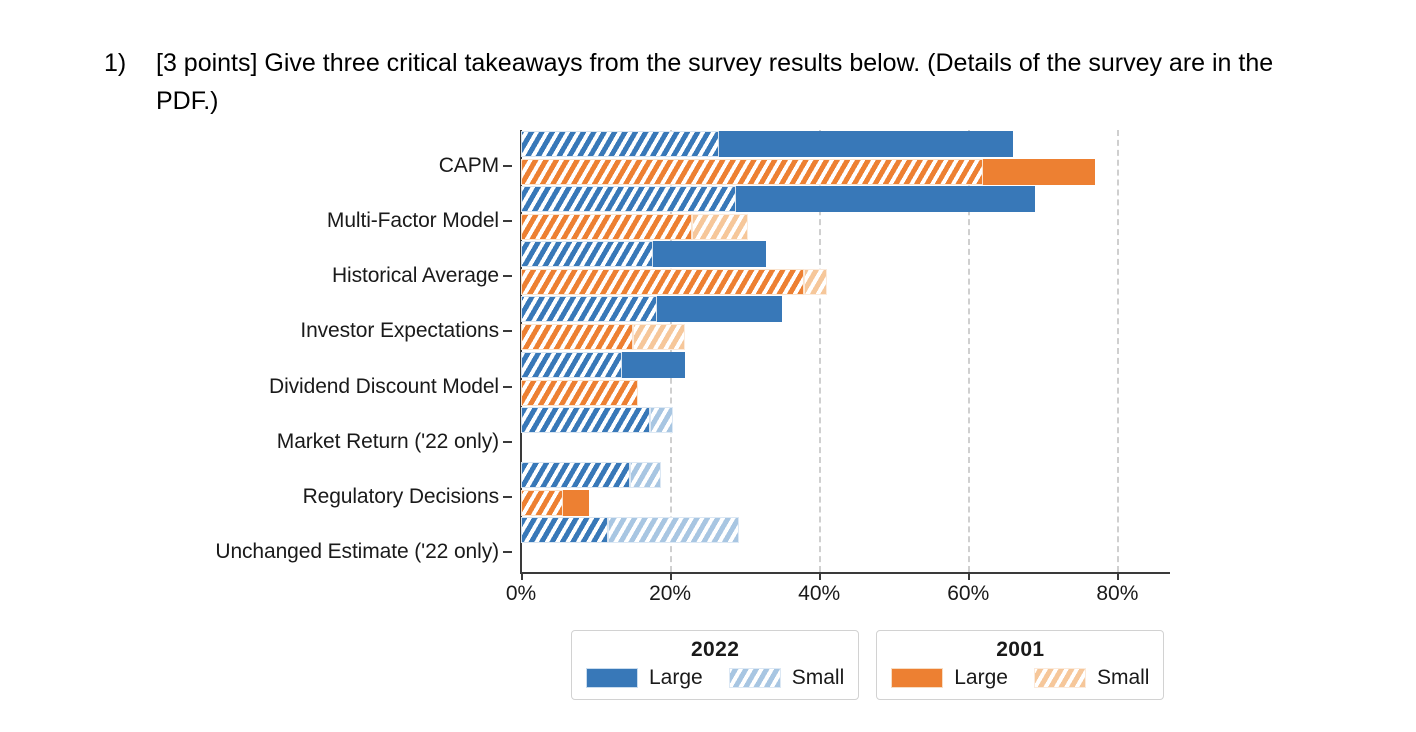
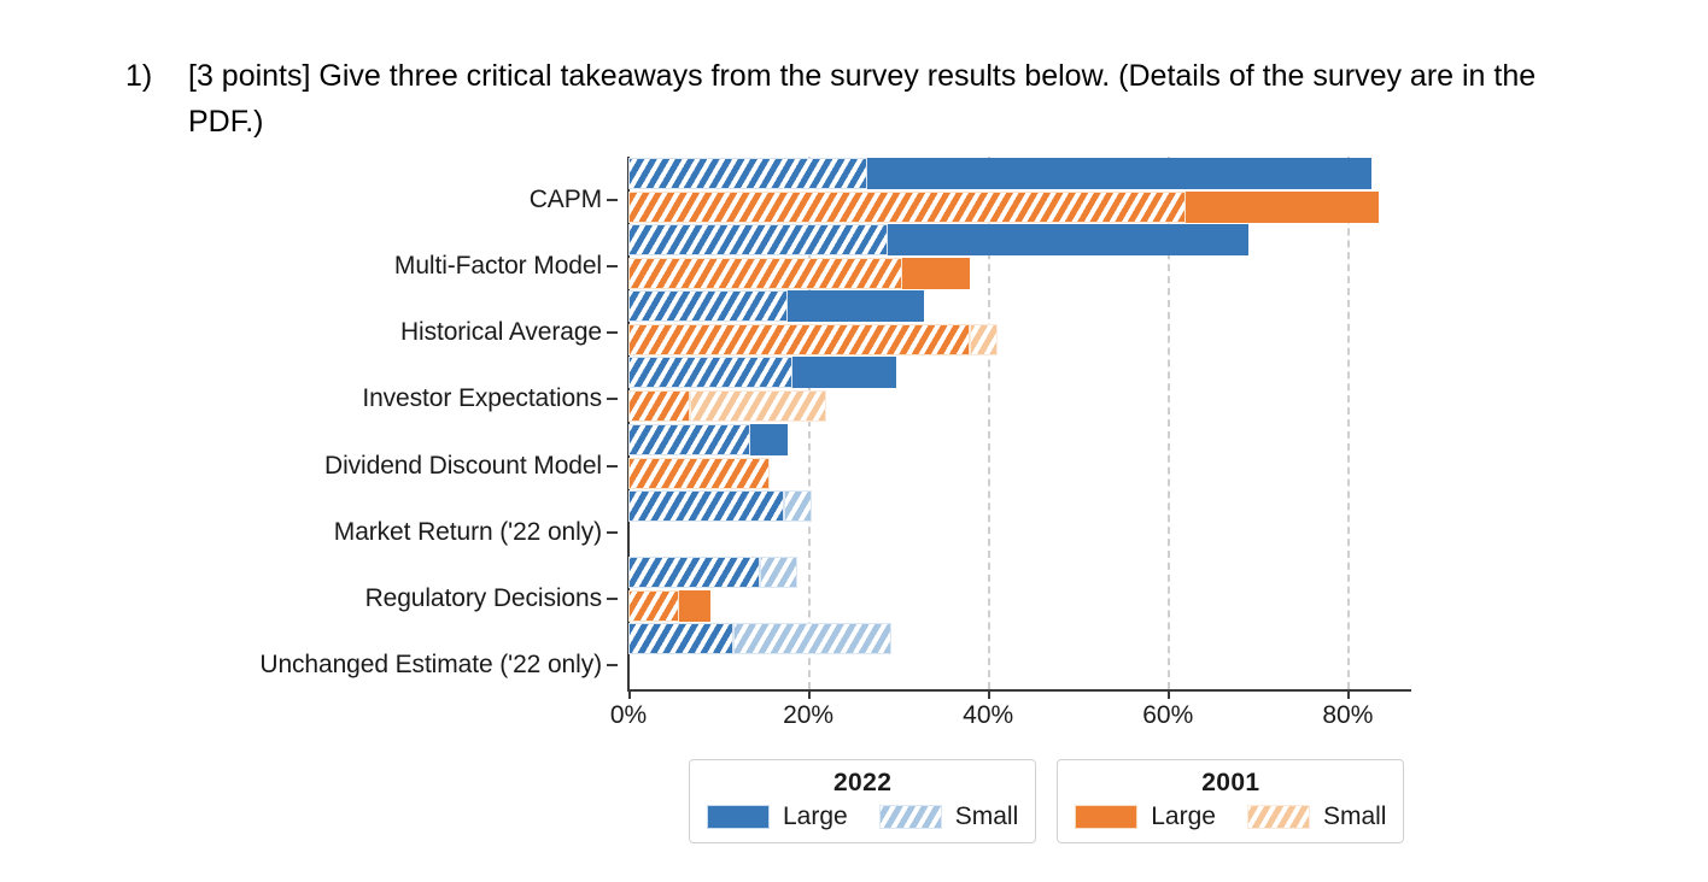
2022 Large/CAPM: 66% -> 83%
2001 Large/CAPM: 77% -> 83%
2001 Large/Multi-Factor Model: 23% -> 38%
2022 Large/Investor Expectations: 35% -> 30%
2001 Large/Investor Expectations: 15% -> 7%
2022 Large/Dividend Discount Model: 22% -> 18%
